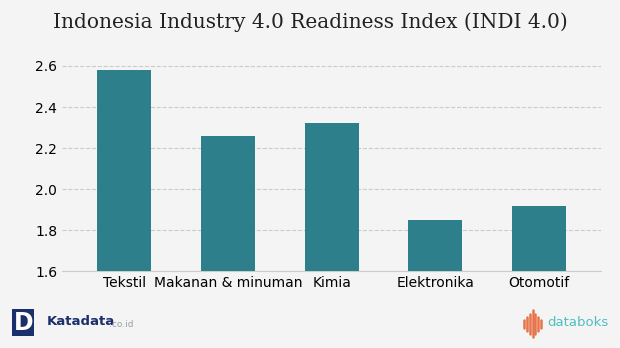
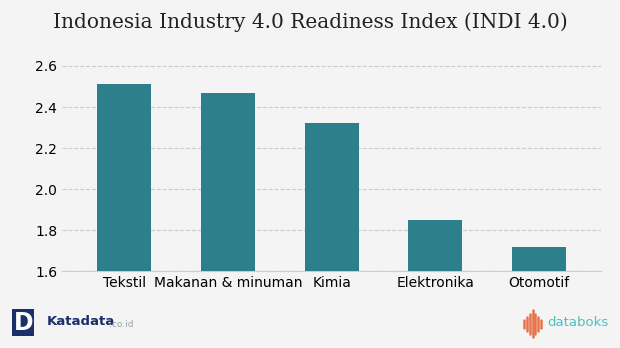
Tekstil: 2.58 -> 2.51
Makanan & minuman: 2.26 -> 2.47
Otomotif: 1.92 -> 1.72
